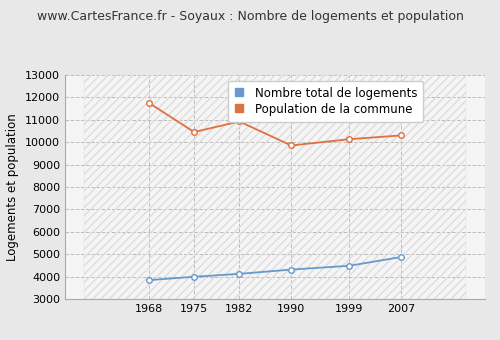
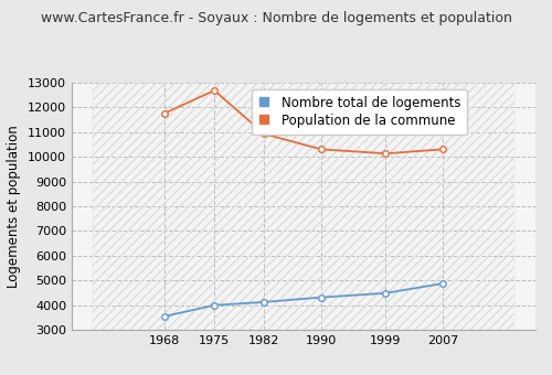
Nombre total de logements/1968: 3850 -> 3550
Population de la commune/1975: 10450 -> 12680
Population de la commune/1990: 9850 -> 10300
